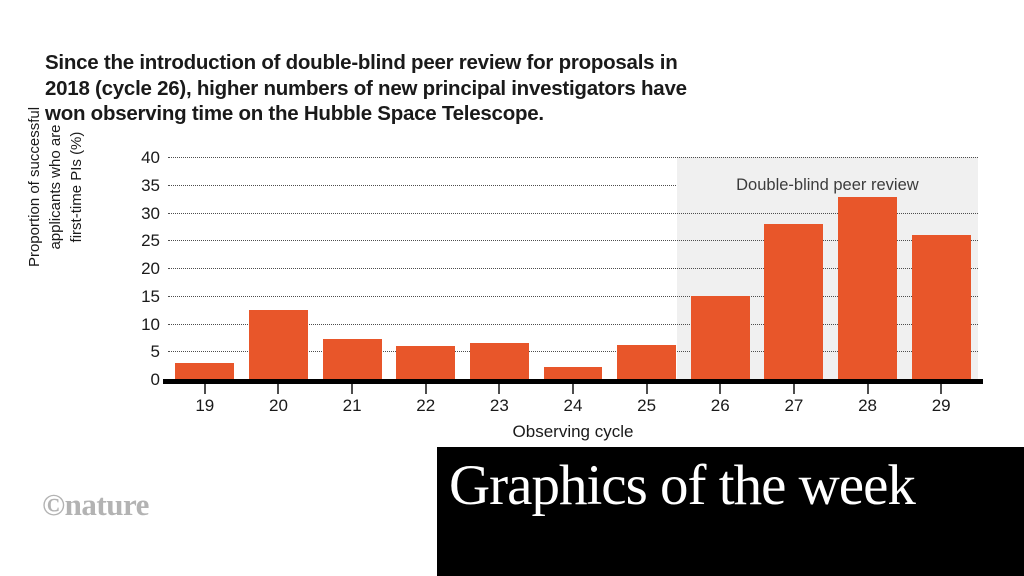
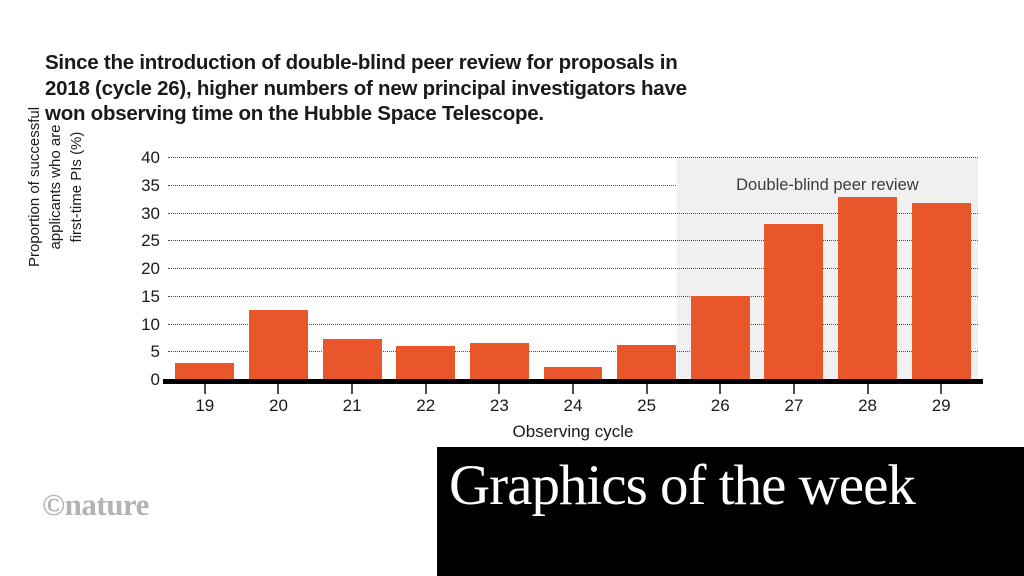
29: 26 -> 32
